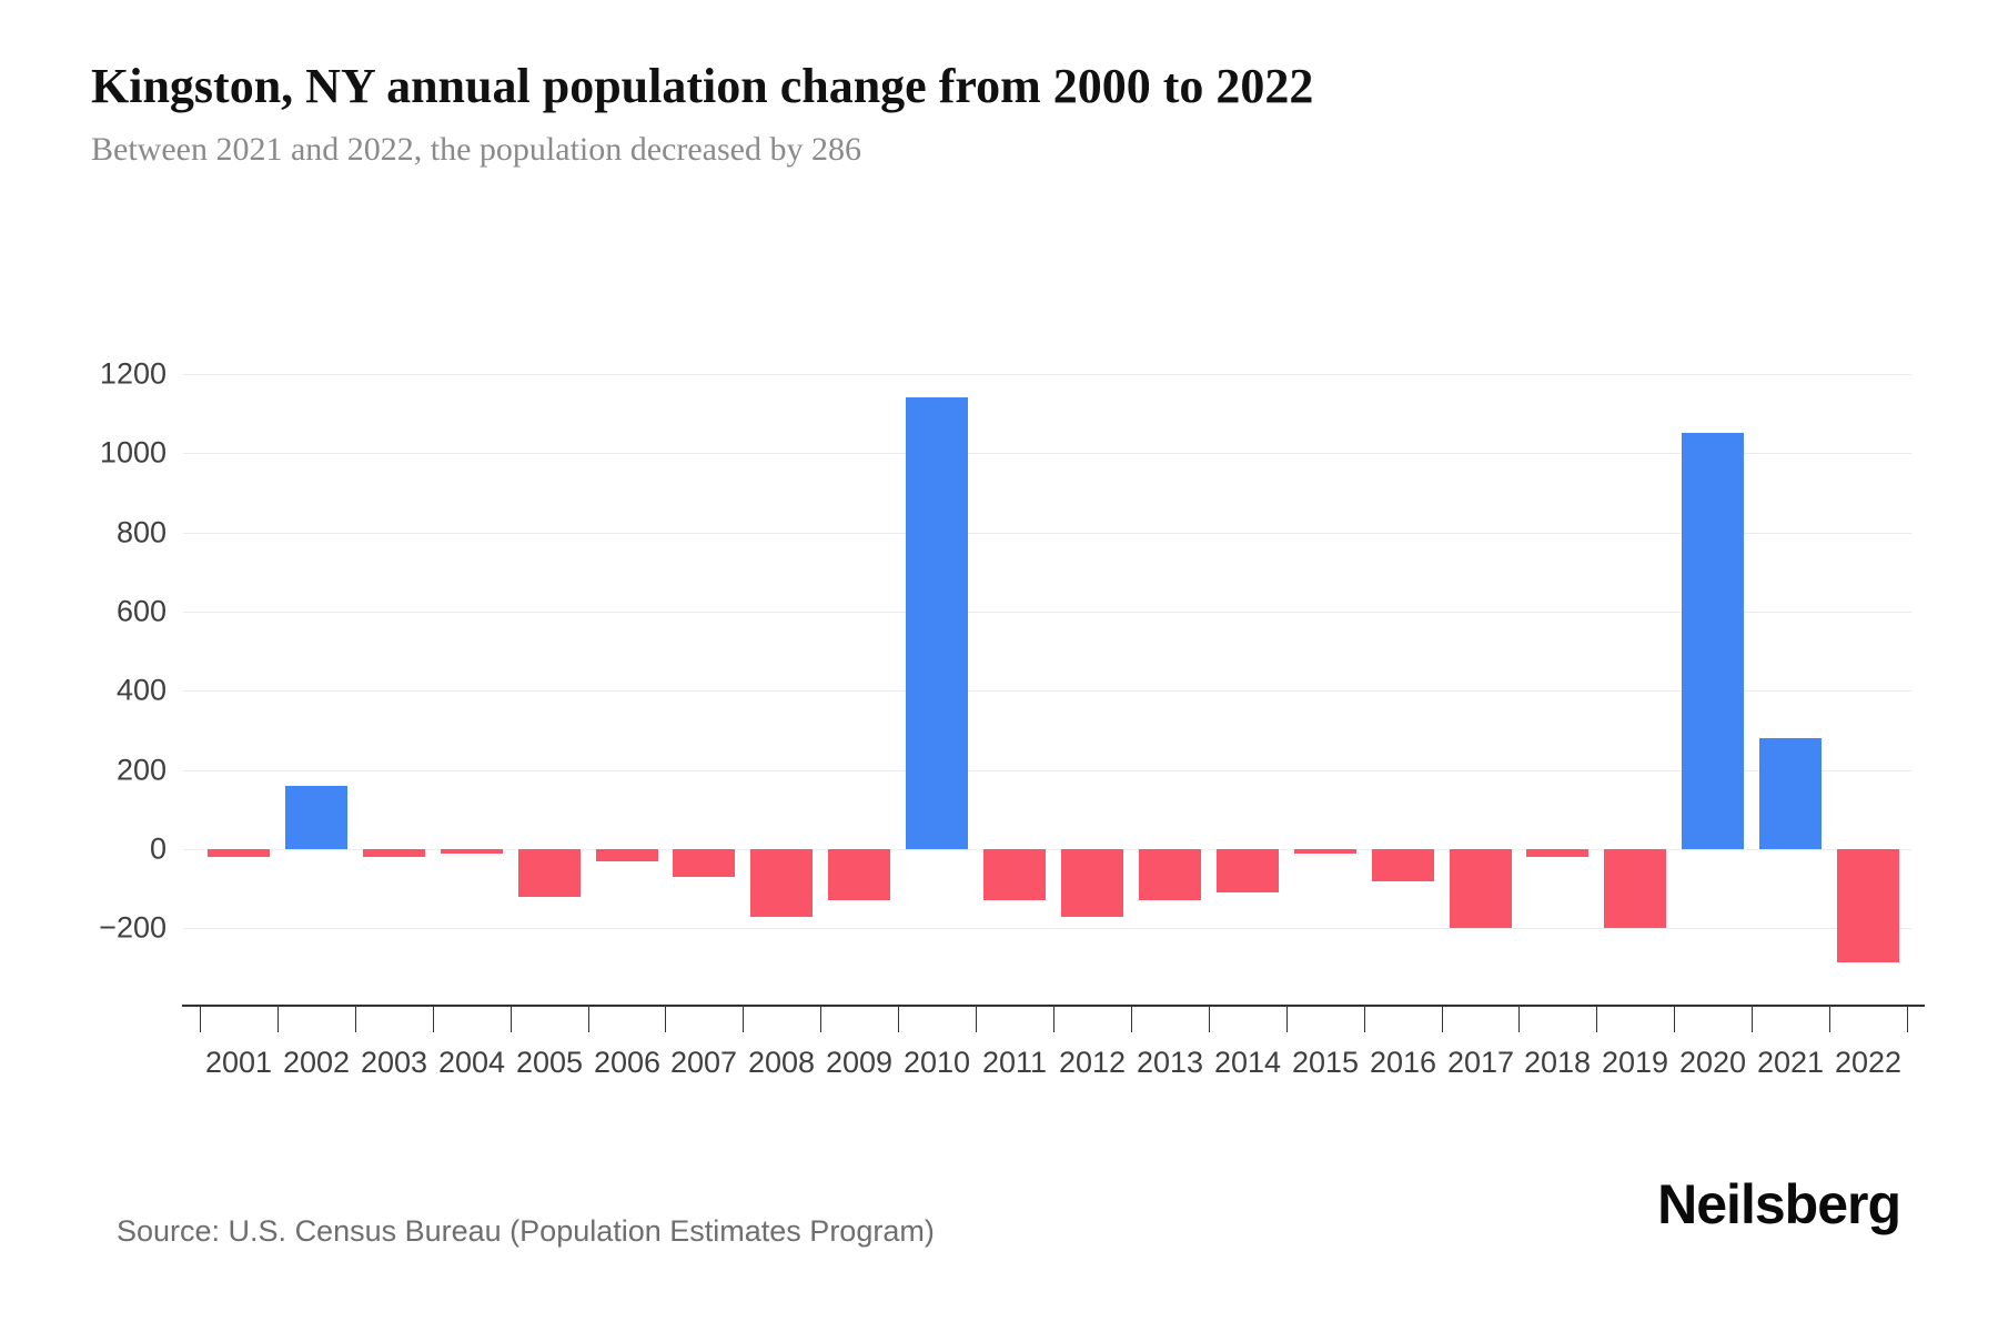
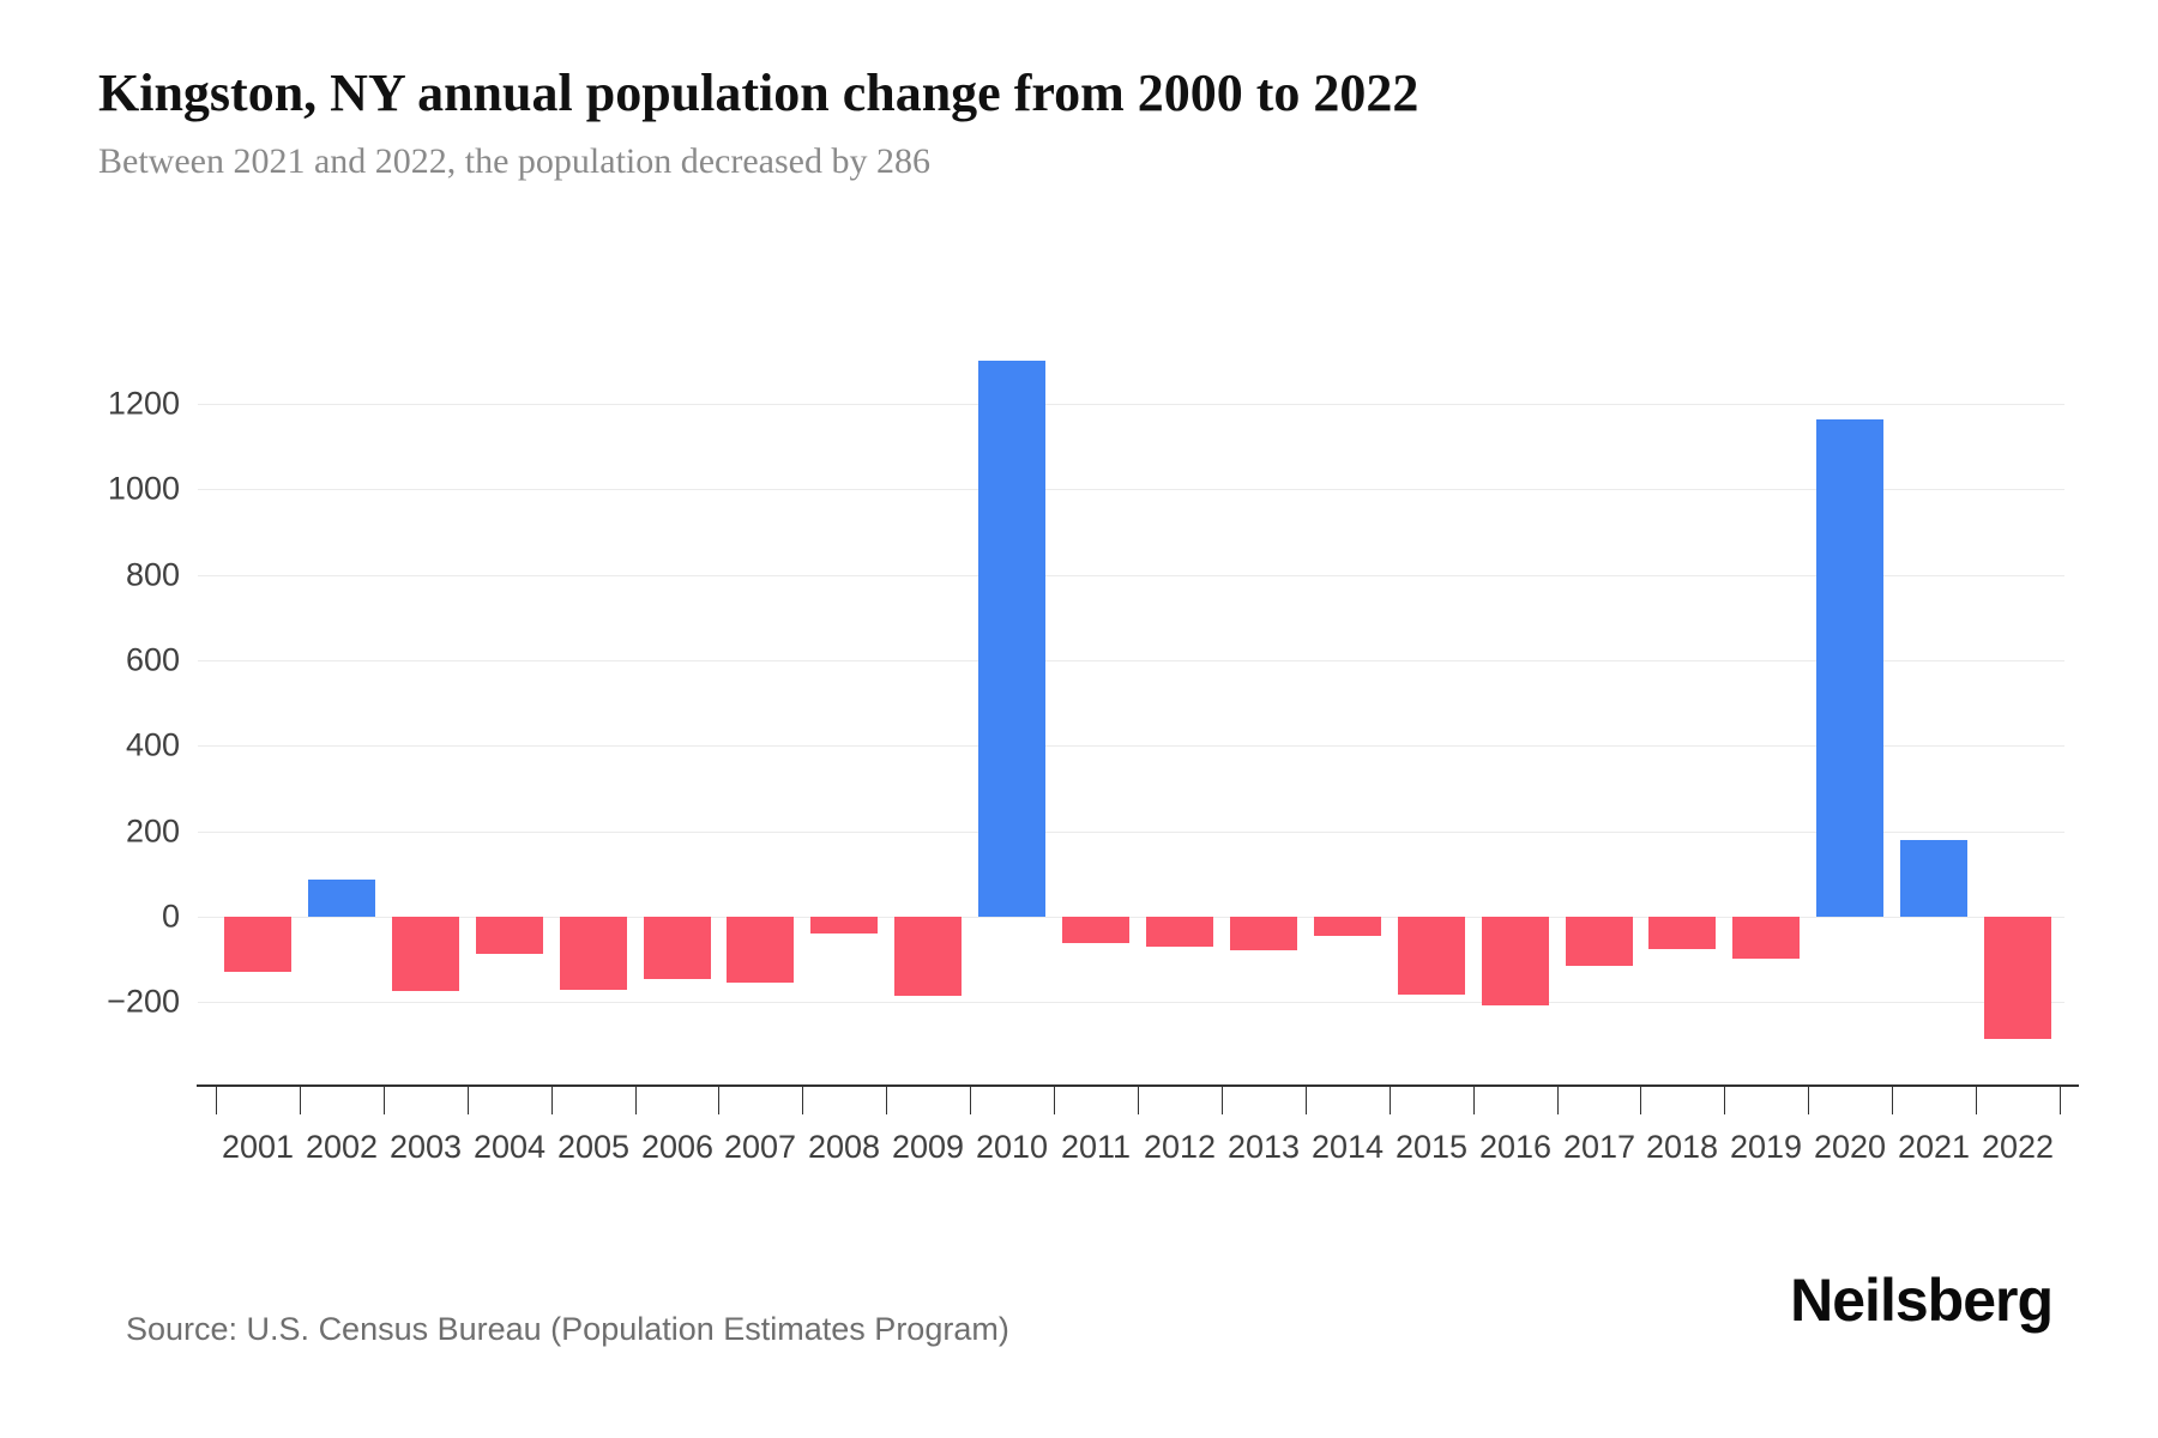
2001: -20 -> -130
2002: 160 -> 90
2003: -20 -> -170
2004: -10 -> -90
2005: -120 -> -170
2006: -30 -> -140
2007: -70 -> -160
2008: -170 -> -40
2009: -130 -> -180
2010: 1140 -> 1300
2011: -130 -> -60
2012: -170 -> -70
2013: -130 -> -80
2014: -110 -> -50
2015: -10 -> -180
2016: -80 -> -210
2017: -200 -> -120
2018: -20 -> -80
2019: -200 -> -100
2020: 1050 -> 1160
2021: 280 -> 180
